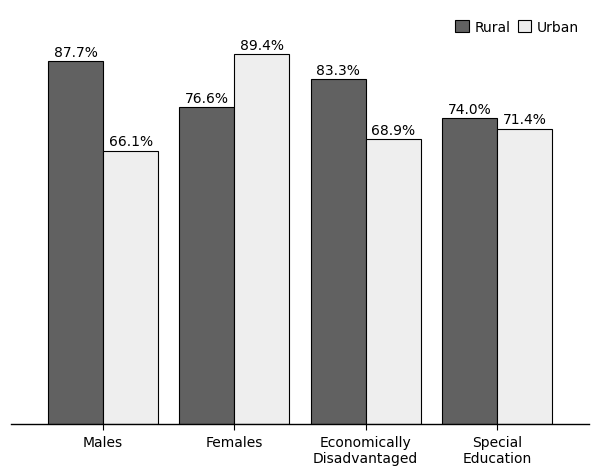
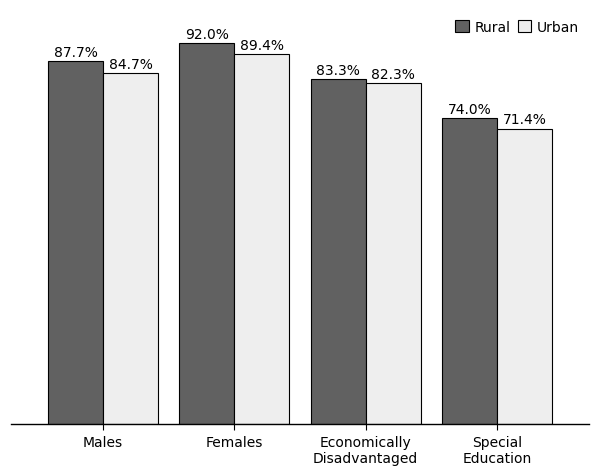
Urban/Males: 66.1% -> 84.7%
Rural/Females: 76.6% -> 92.0%
Urban/Economically Disadvantaged: 68.9% -> 82.3%
